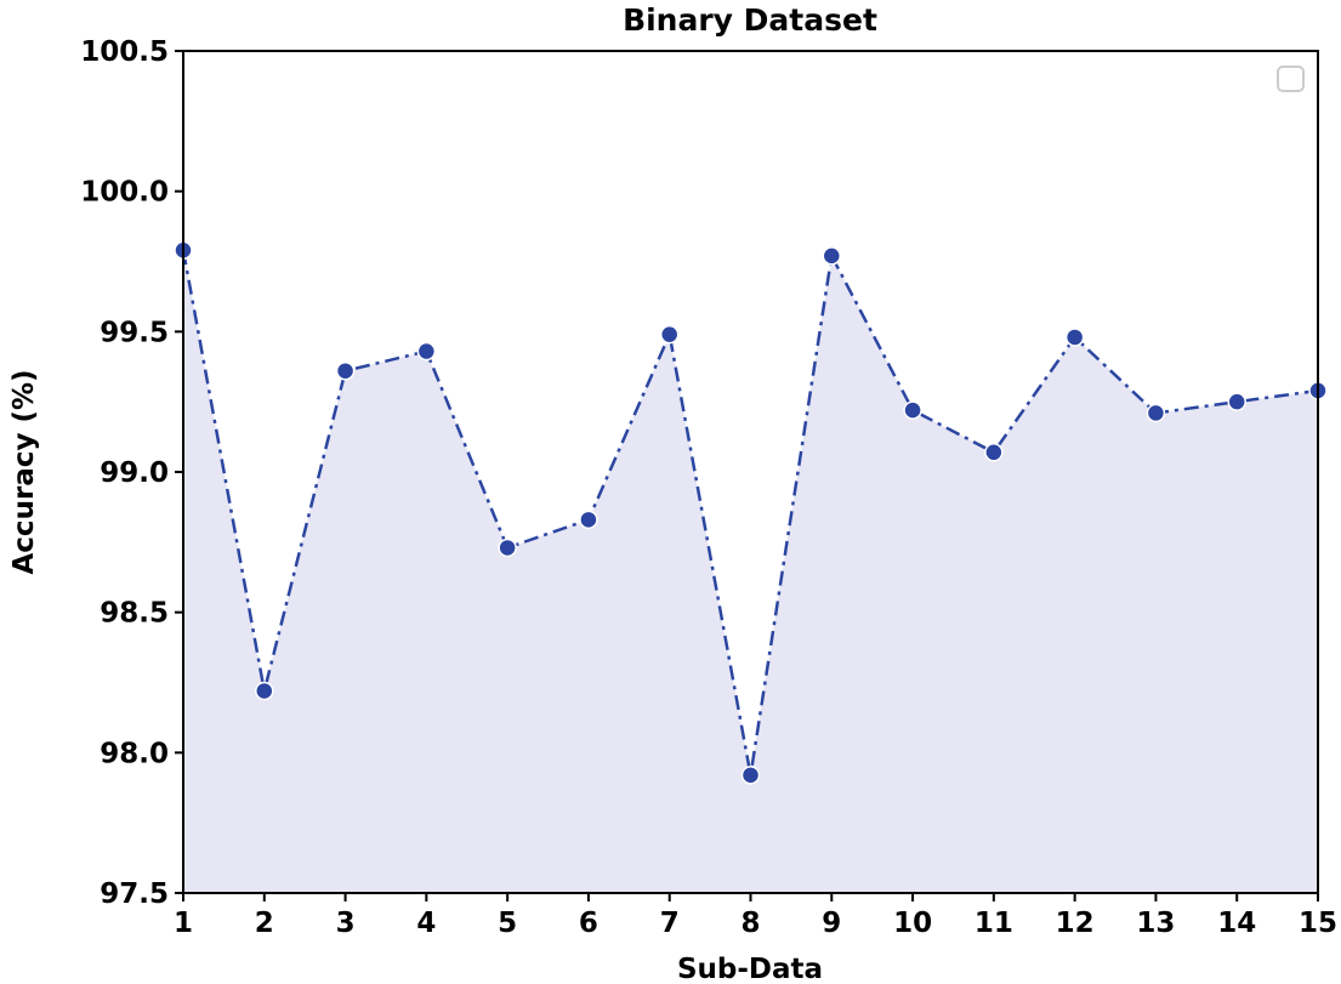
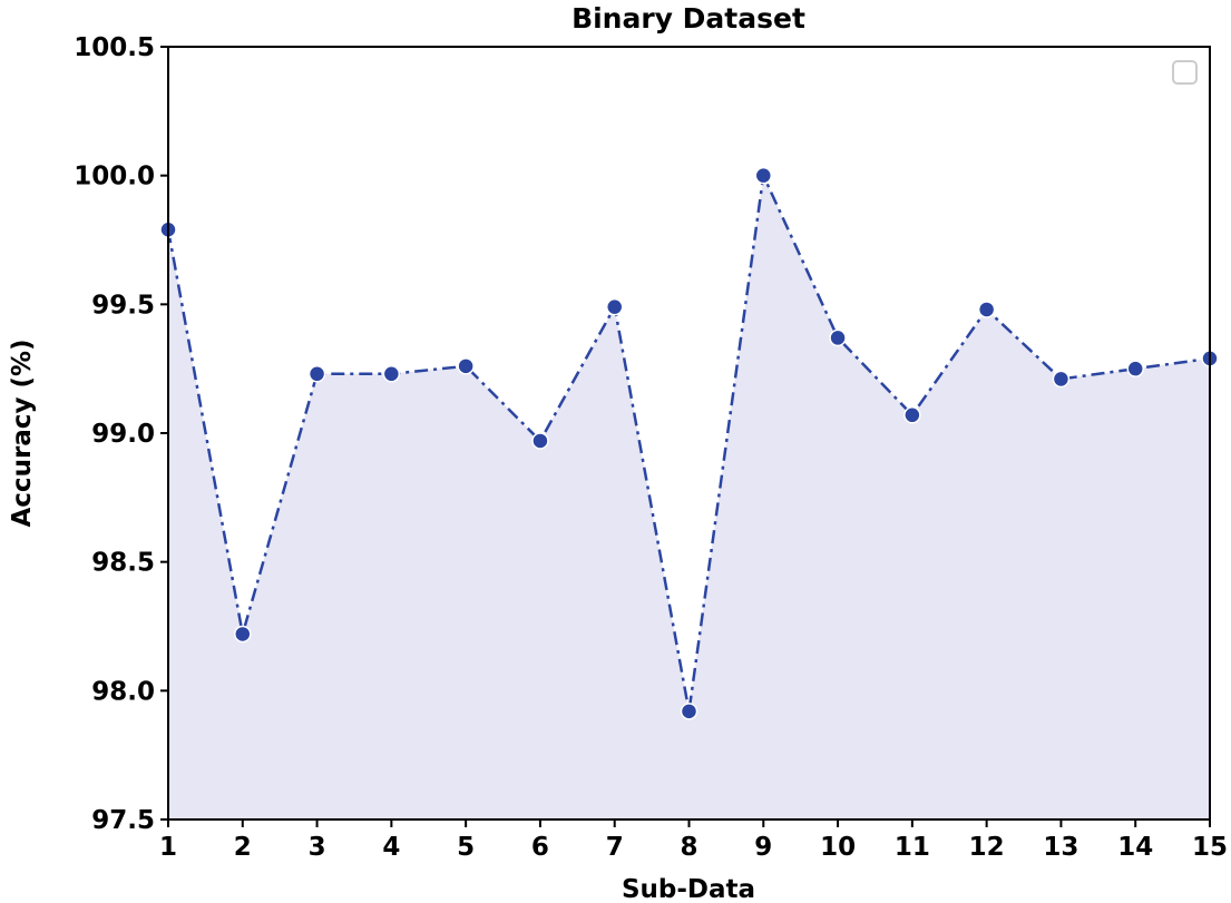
3: 99.36 -> 99.23
4: 99.43 -> 99.23
5: 98.73 -> 99.26
6: 98.83 -> 98.97
9: 99.77 -> 100.00
10: 99.22 -> 99.37
